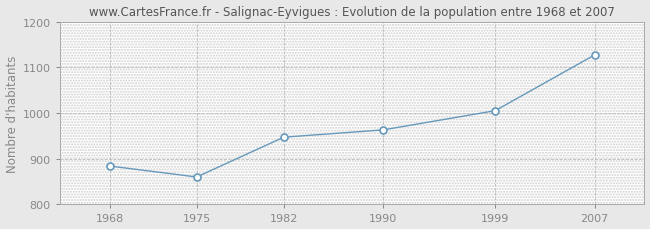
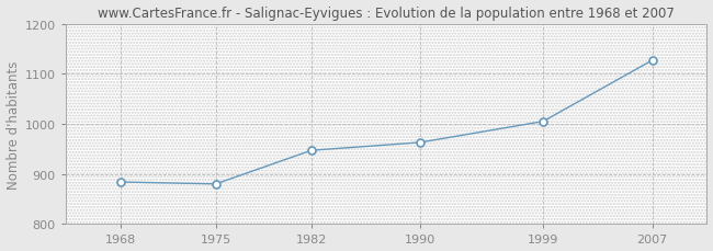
1975: 860 -> 880
